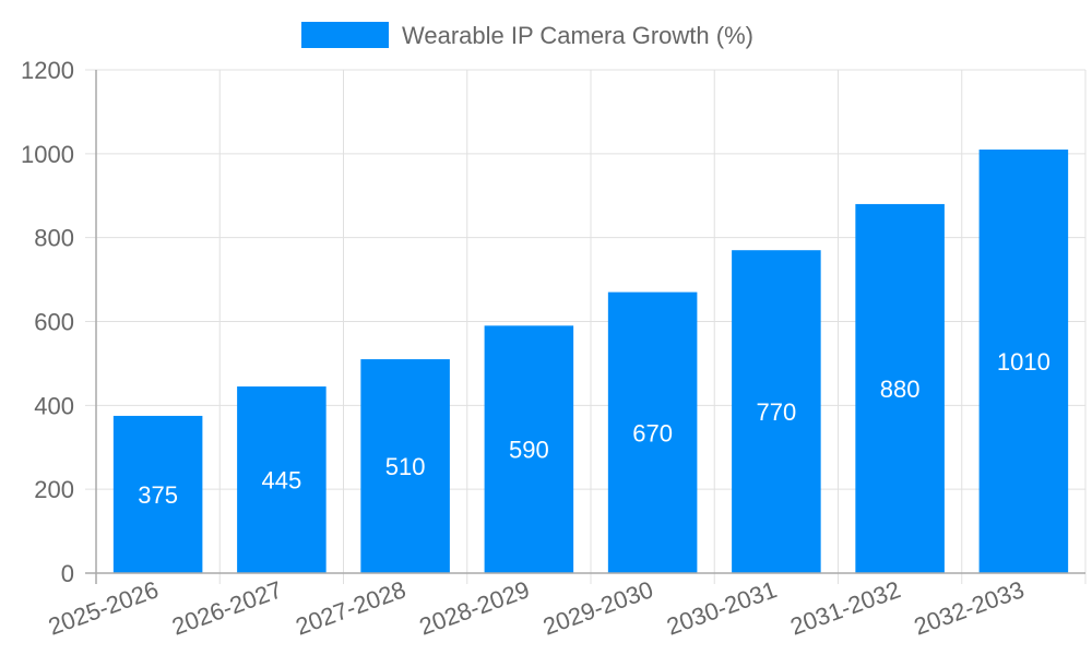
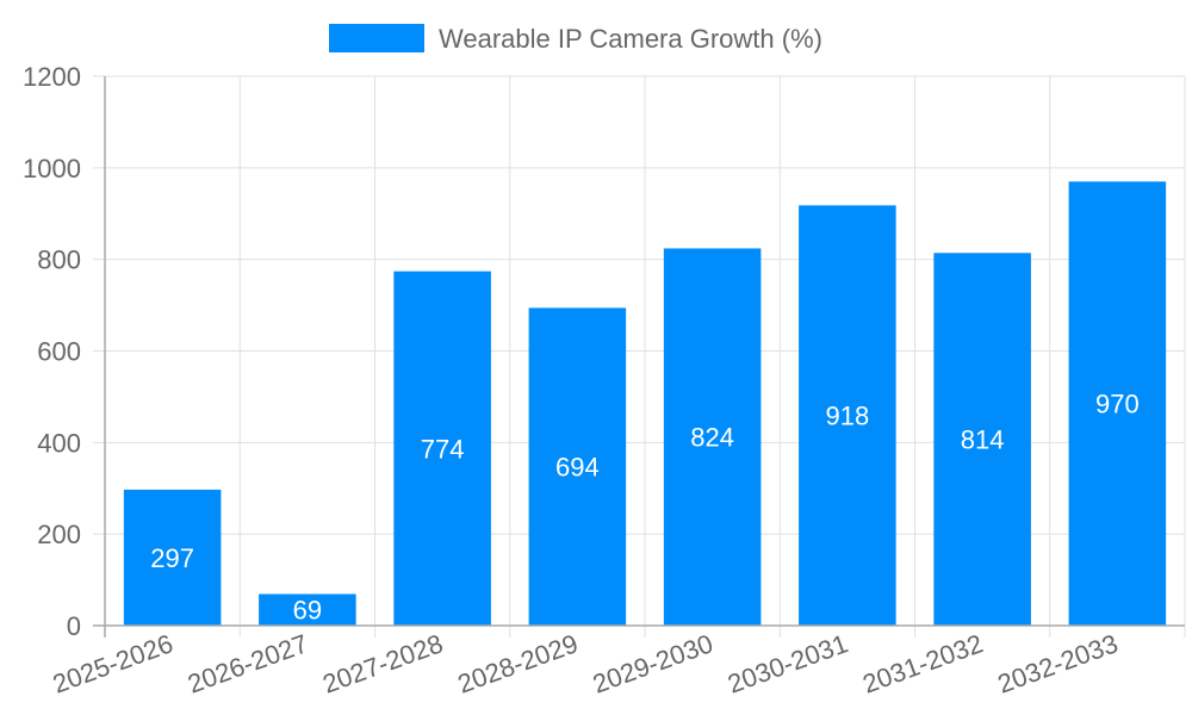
2025-2026: 375 -> 297
2026-2027: 445 -> 69
2027-2028: 510 -> 774
2028-2029: 590 -> 694
2029-2030: 670 -> 824
2030-2031: 770 -> 918
2031-2032: 880 -> 814
2032-2033: 1010 -> 970
